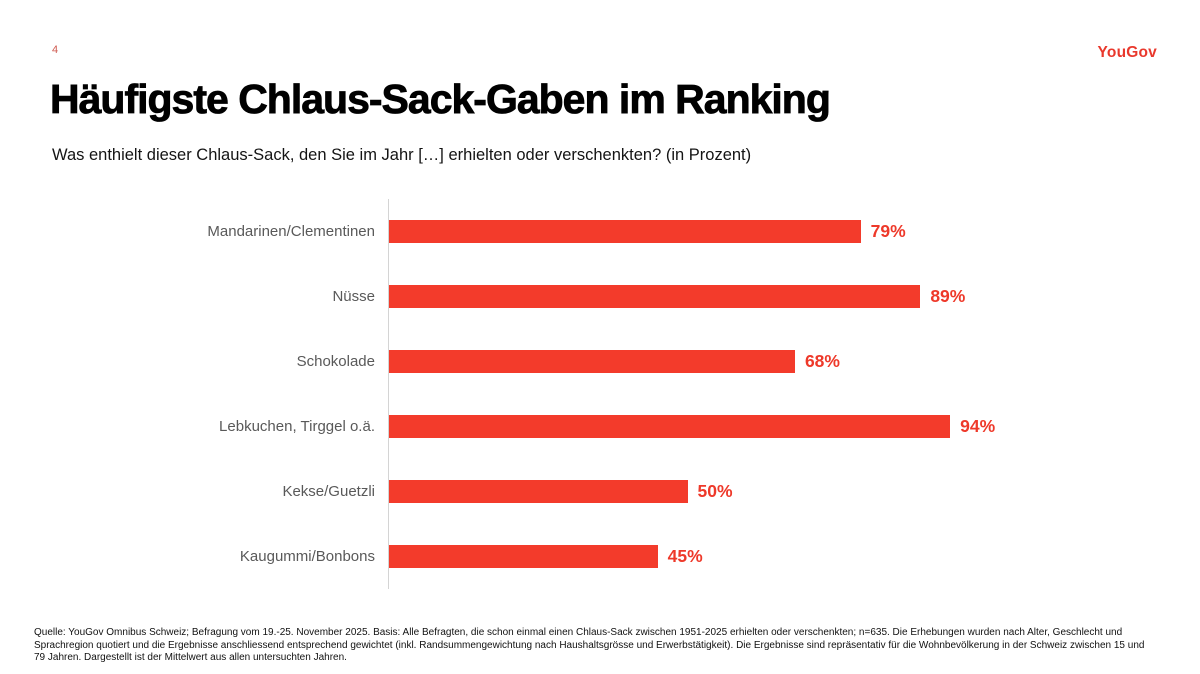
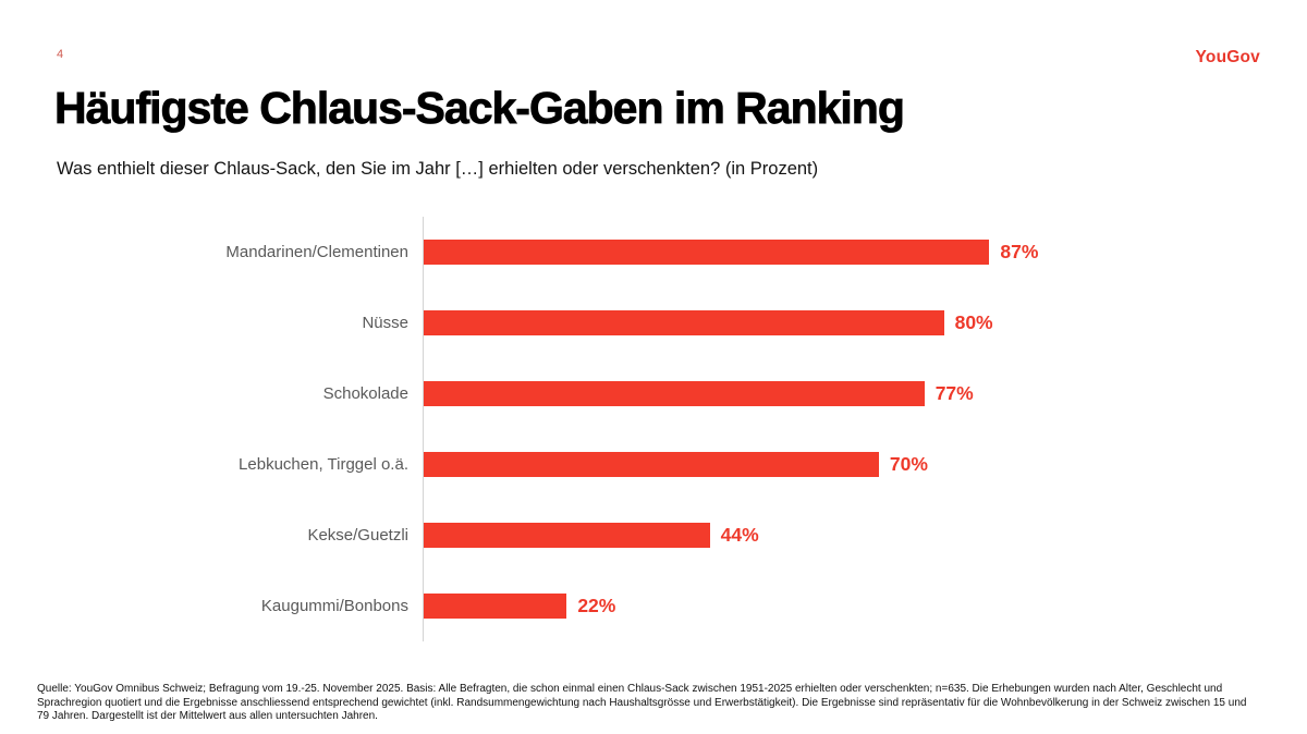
Mandarinen/Clementinen: 79% -> 87%
Nüsse: 89% -> 80%
Schokolade: 68% -> 77%
Lebkuchen, Tirggel o.ä.: 94% -> 70%
Kekse/Guetzli: 50% -> 44%
Kaugummi/Bonbons: 45% -> 22%
